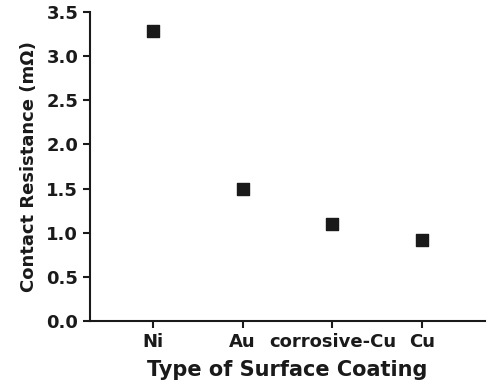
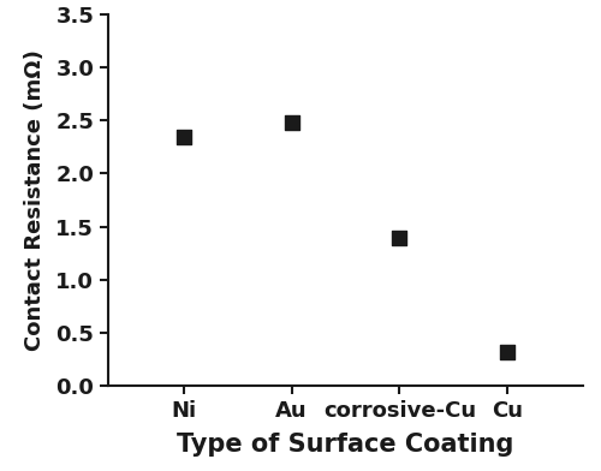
Ni: 3.28 -> 2.34
Au: 1.50 -> 2.48
corrosive-Cu: 1.10 -> 1.40
Cu: 0.92 -> 0.32
